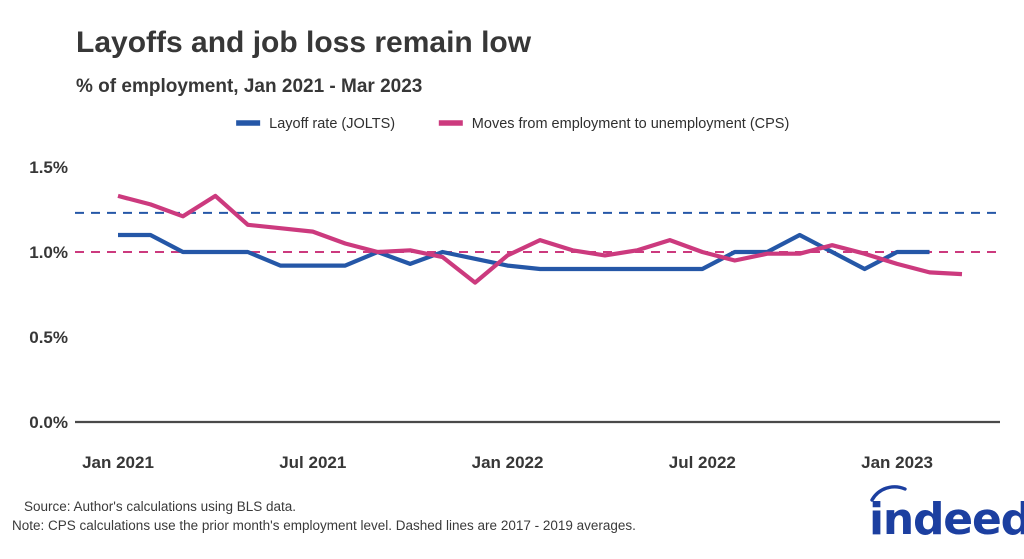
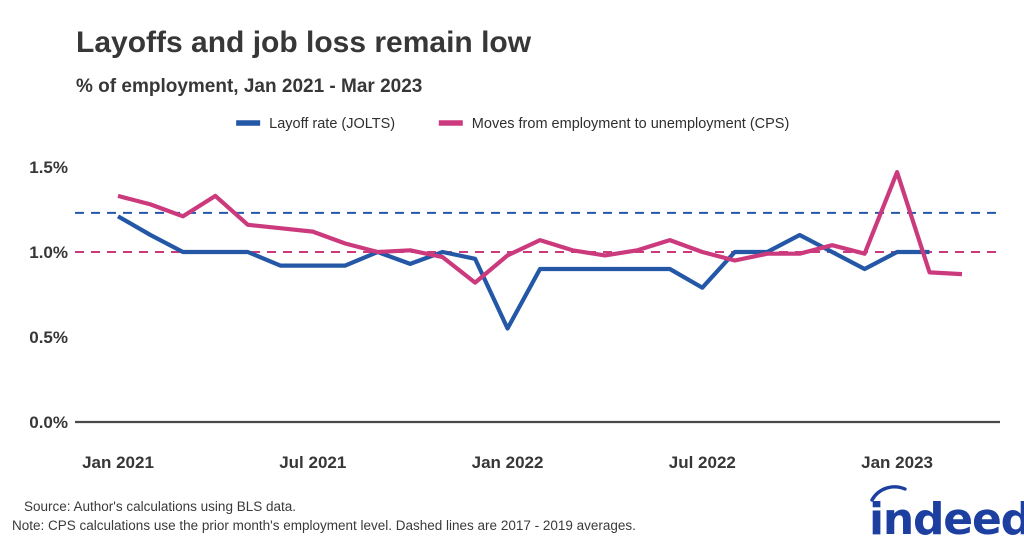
Layoff rate (JOLTS)/Jan 2021: 1.10% -> 1.21%
Layoff rate (JOLTS)/Jan 2022: 0.92% -> 0.55%
Layoff rate (JOLTS)/Jul 2022: 0.90% -> 0.79%
Moves from employment to unemployment (CPS)/Jan 2023: 0.93% -> 1.47%
